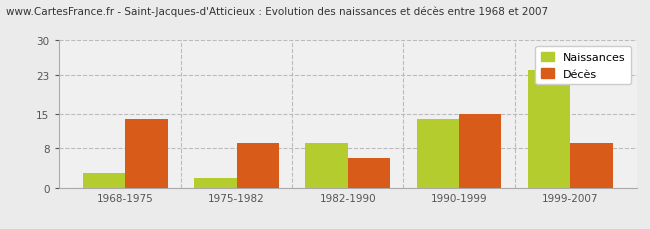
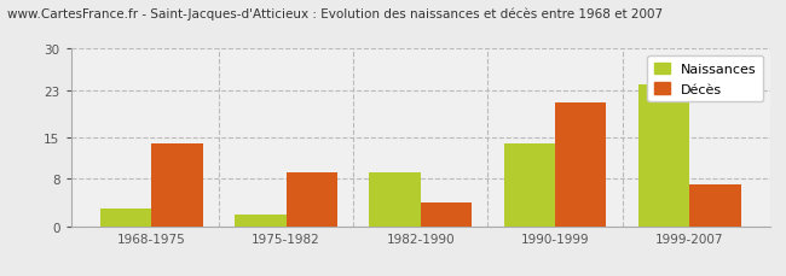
Décès/1982-1990: 6 -> 4
Décès/1990-1999: 15 -> 21
Décès/1999-2007: 9 -> 7
